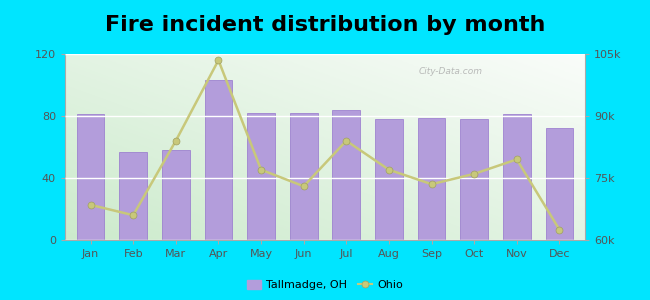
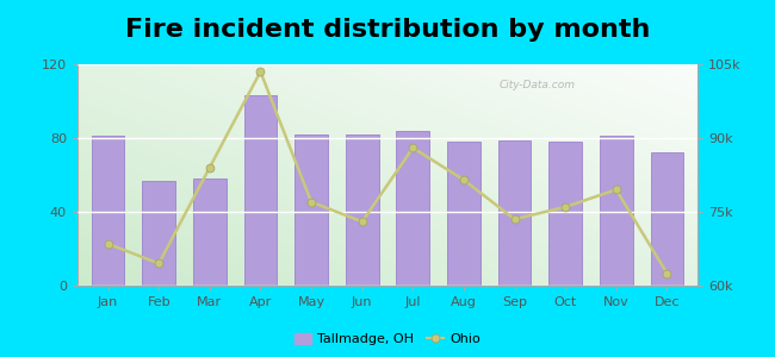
Ohio/Feb: 66.0k -> 64.5k
Ohio/Jul: 84.0k -> 88.0k
Ohio/Aug: 77.0k -> 81.5k
